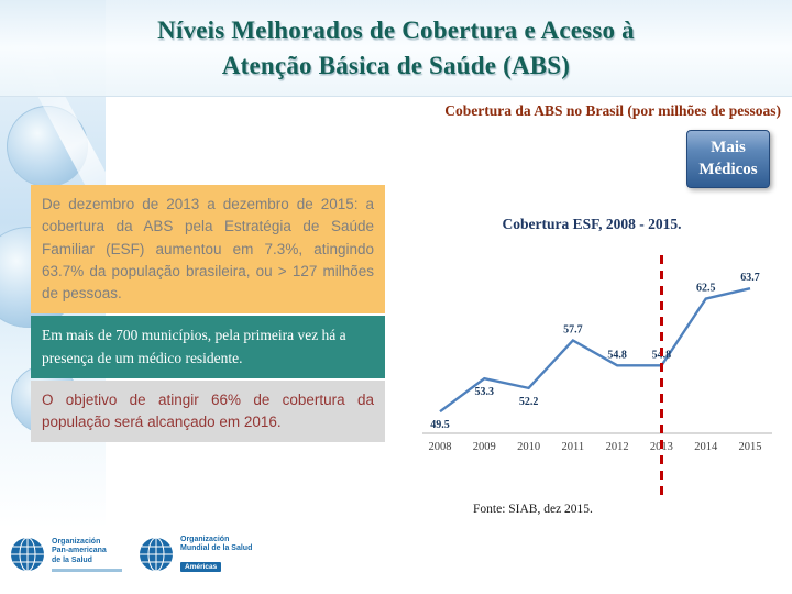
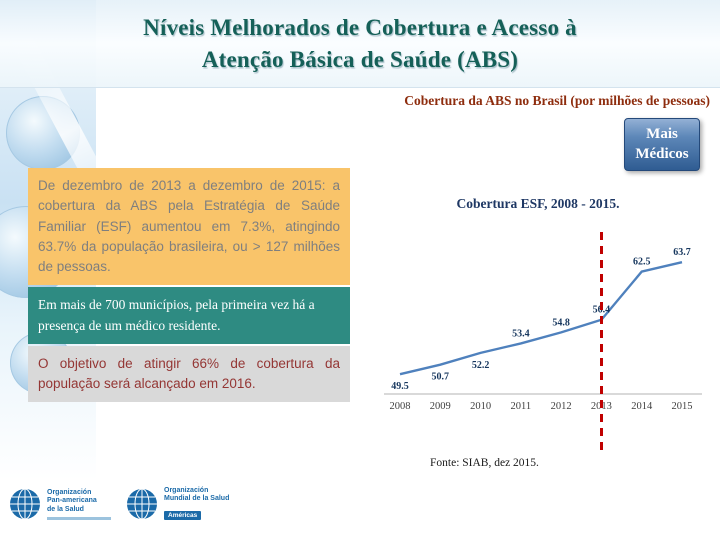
2009: 53.3 -> 50.7
2011: 57.7 -> 53.4
2013: 54.8 -> 56.4
